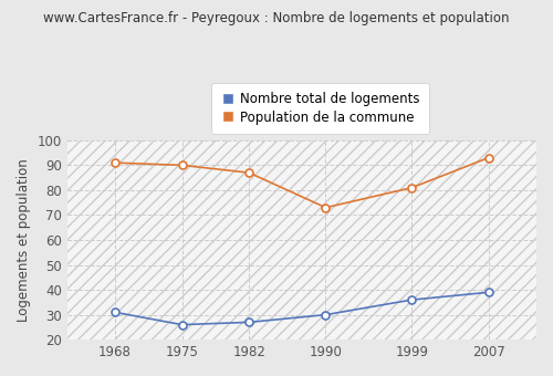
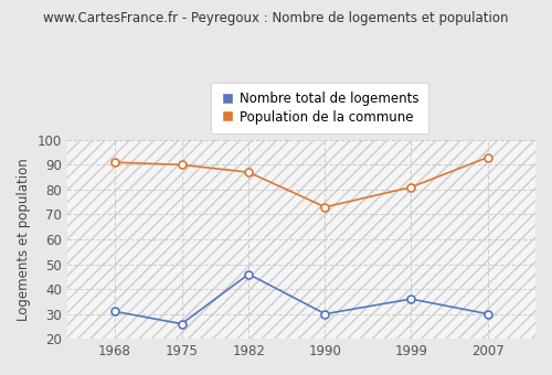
Nombre total de logements/1982: 27 -> 46
Nombre total de logements/2007: 39 -> 30
